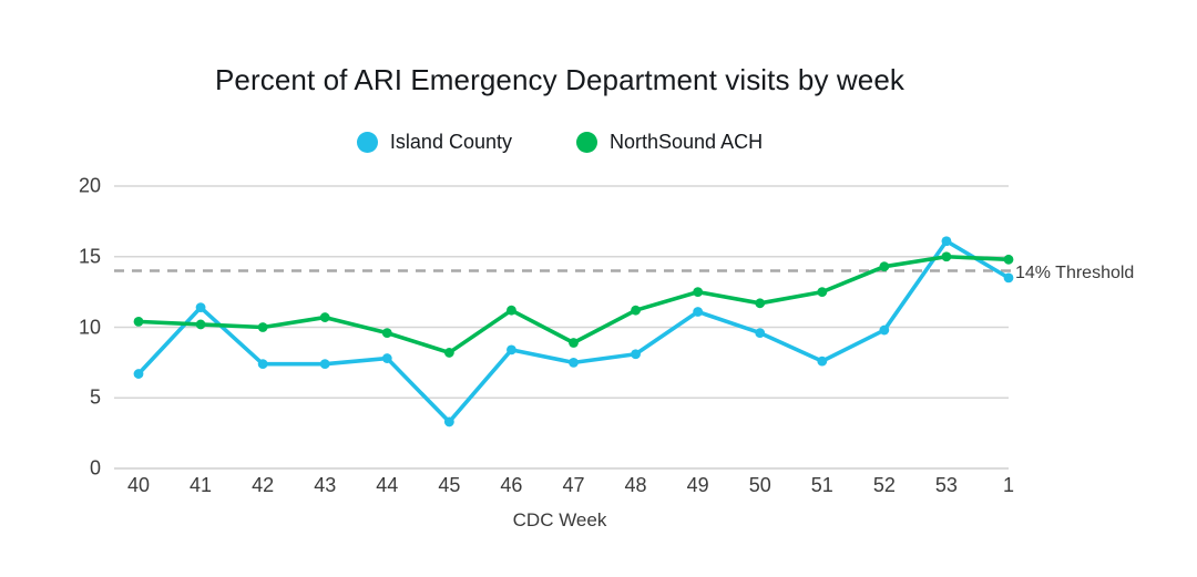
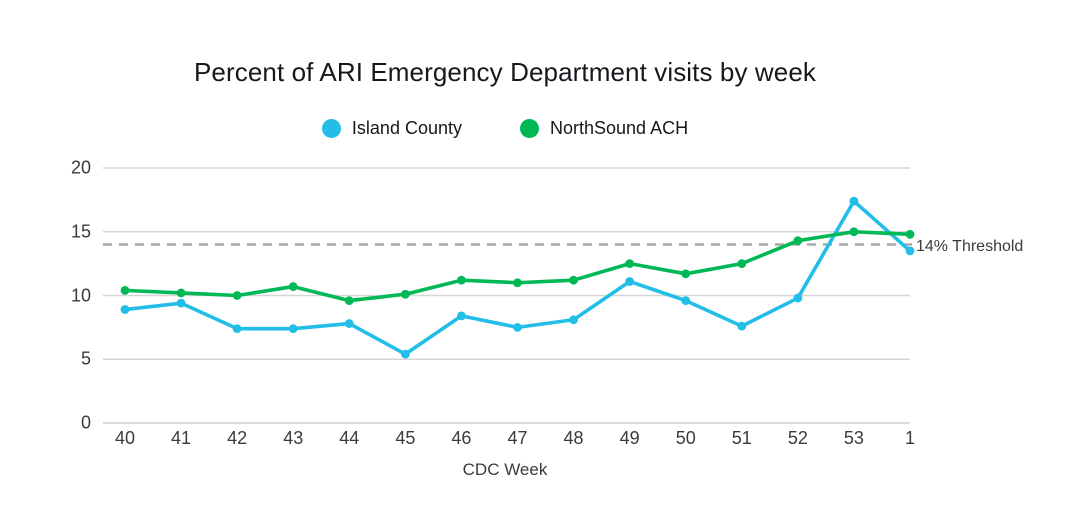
Island County/40: 6.7 -> 8.9
Island County/41: 11.4 -> 9.4
Island County/45: 3.3 -> 5.4
NorthSound ACH/45: 8.2 -> 10.1
NorthSound ACH/47: 8.9 -> 11.0
Island County/53: 16.1 -> 17.4
